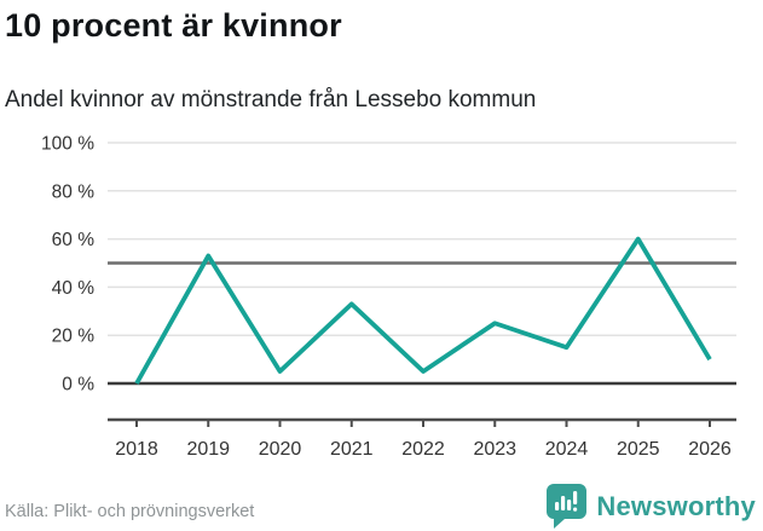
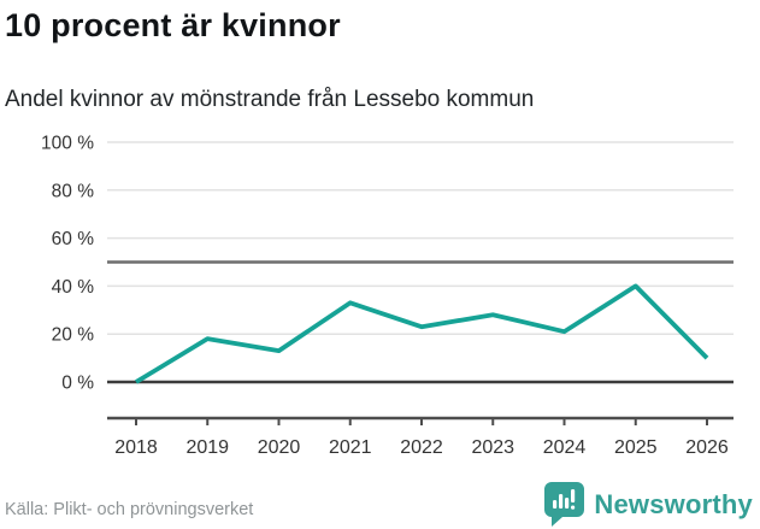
2019: 53% -> 18%
2020: 5% -> 13%
2022: 5% -> 23%
2023: 25% -> 28%
2024: 15% -> 21%
2025: 60% -> 40%
